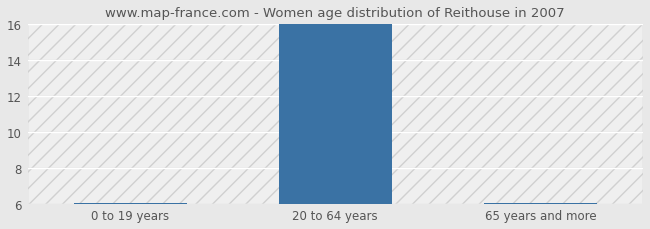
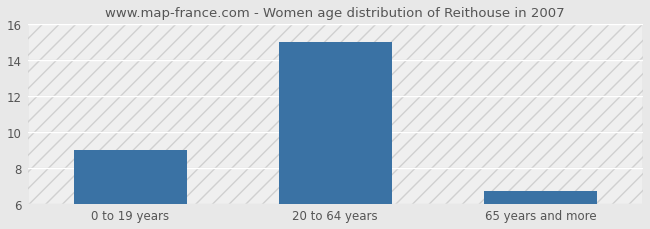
0 to 19 years: 6.0 -> 9.0
20 to 64 years: 16.0 -> 15.0
65 years and more: 6.0 -> 6.7
